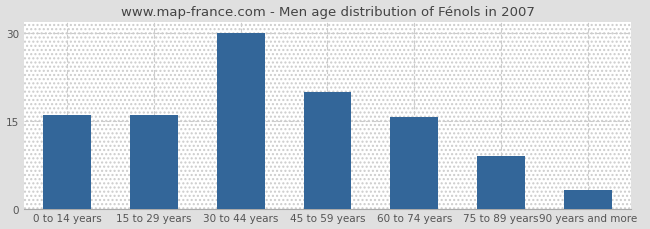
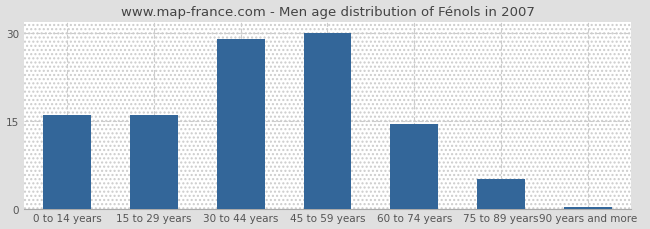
30 to 44 years: 30.0 -> 29.0
45 to 59 years: 20.0 -> 30.0
60 to 74 years: 15.6 -> 14.5
75 to 89 years: 9.0 -> 5.0
90 years and more: 3.2 -> 0.3
